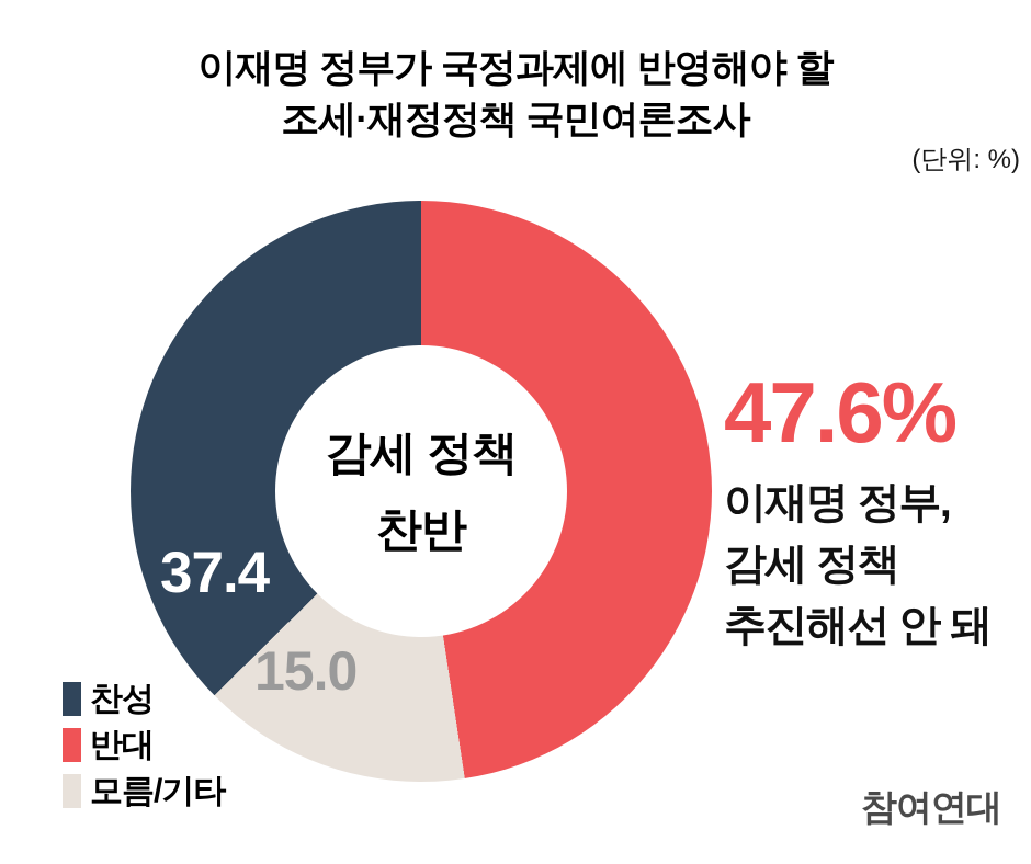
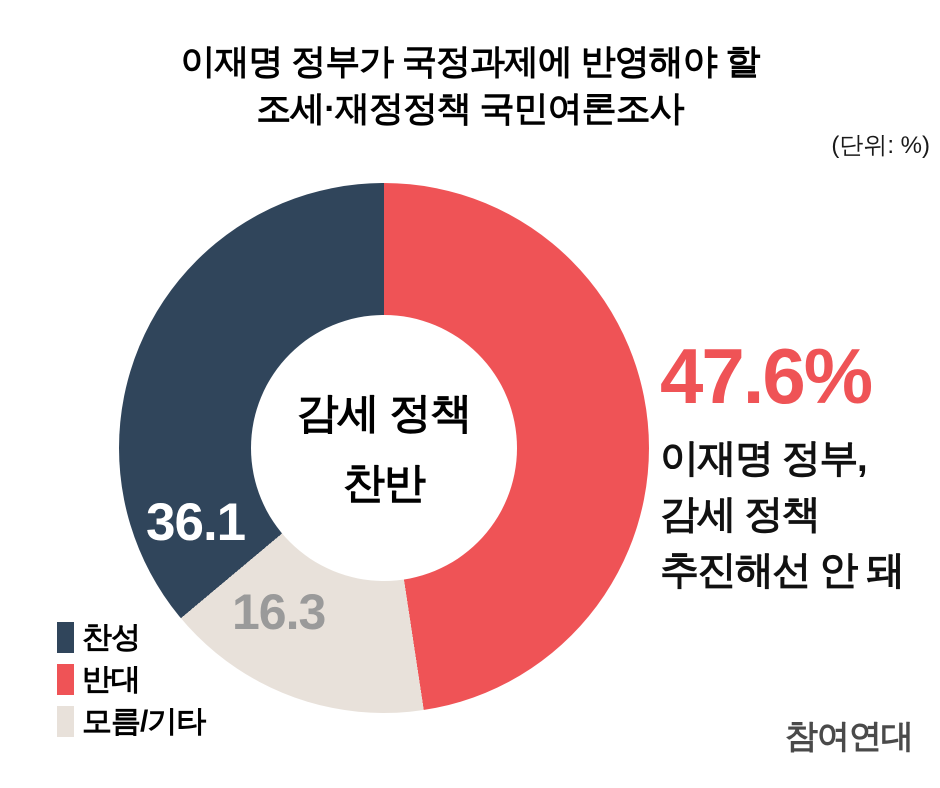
모름/기타: 15.0 -> 16.3
찬성: 37.4 -> 36.1
